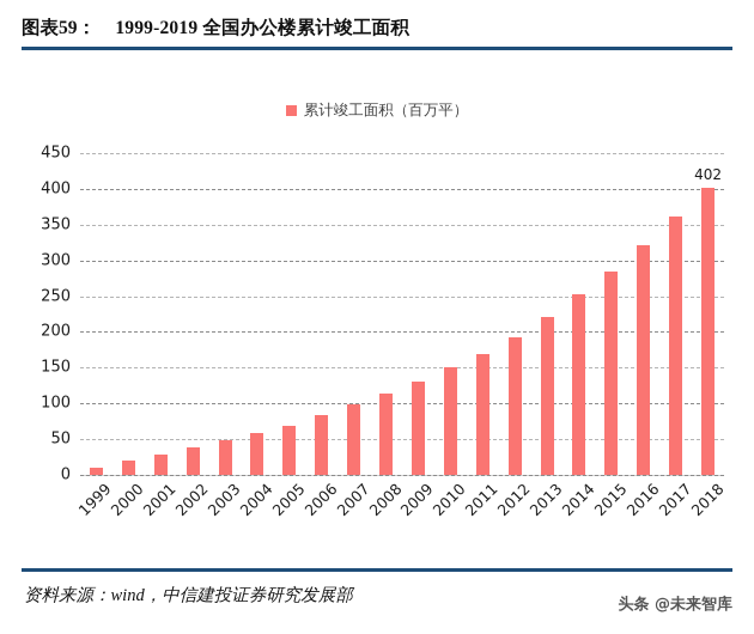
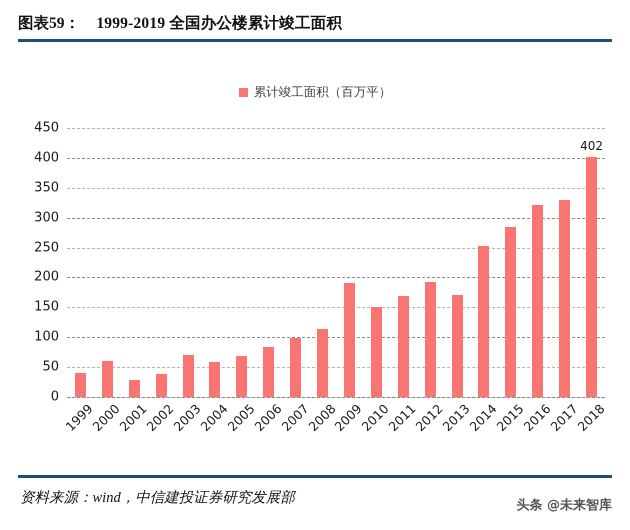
1999: 10 -> 40
2000: 20 -> 60
2003: 50 -> 70
2009: 130 -> 190
2013: 220 -> 170
2017: 360 -> 330
